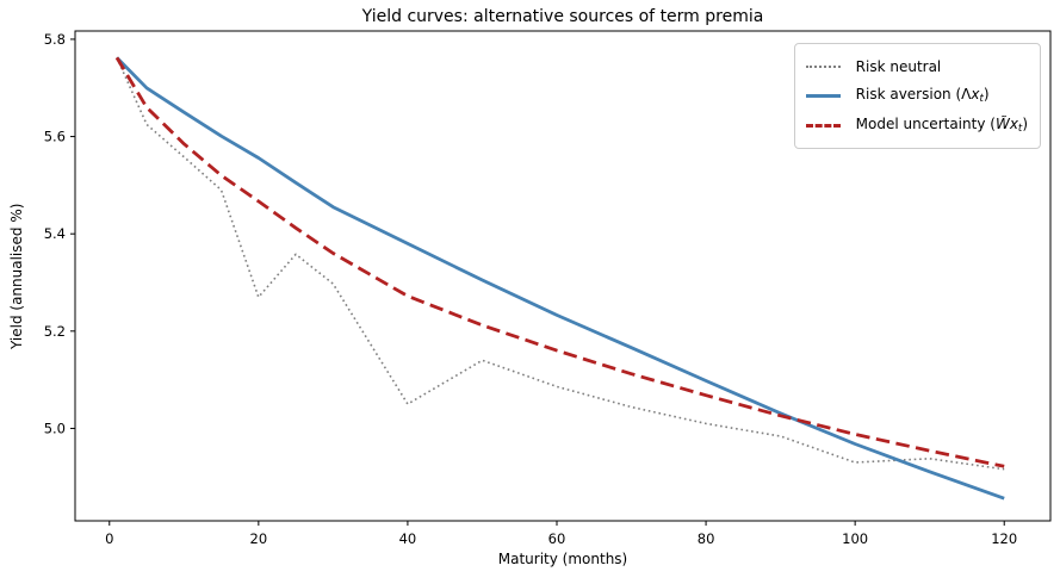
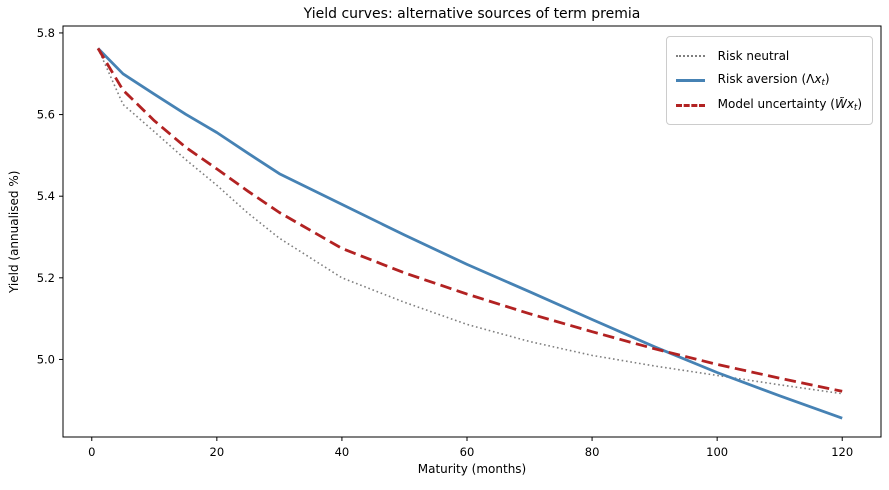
Risk neutral/20: 5.27 -> 5.43
Risk neutral/40: 5.05 -> 5.20
Risk neutral/100: 4.93 -> 4.96
